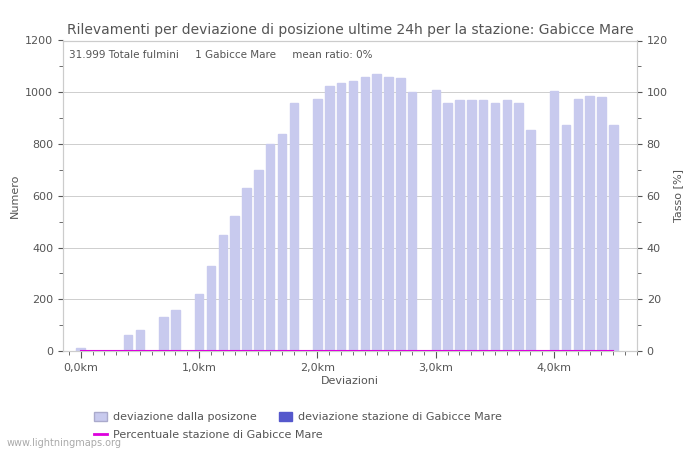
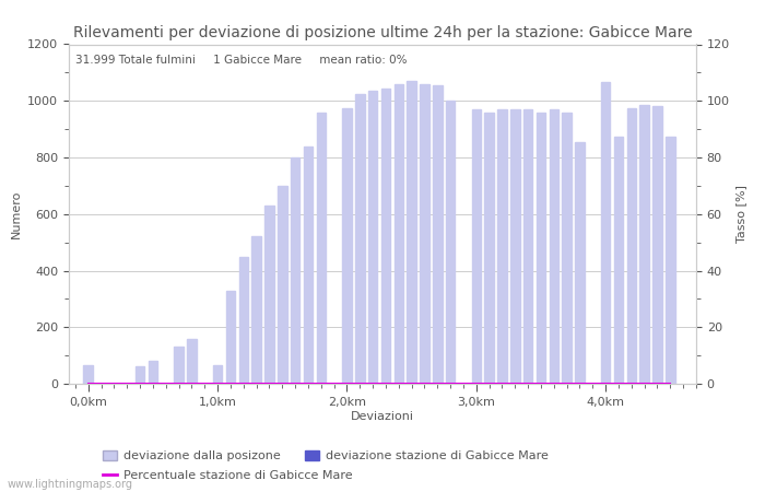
deviazione dalla posizone/0,0km: 10 -> 65
deviazione dalla posizone/1,0km: 220 -> 65
deviazione dalla posizone/3,0km: 1010 -> 970
deviazione dalla posizone/4,0km: 1005 -> 1065
